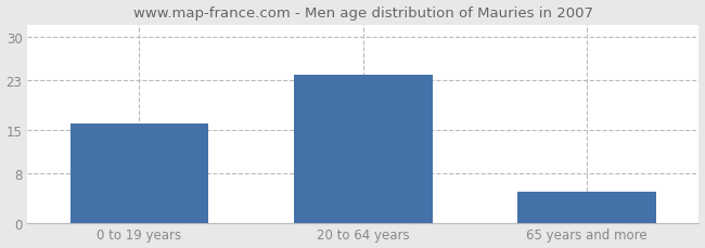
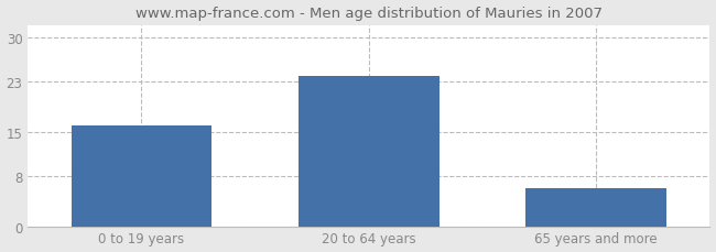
65 years and more: 5 -> 6
